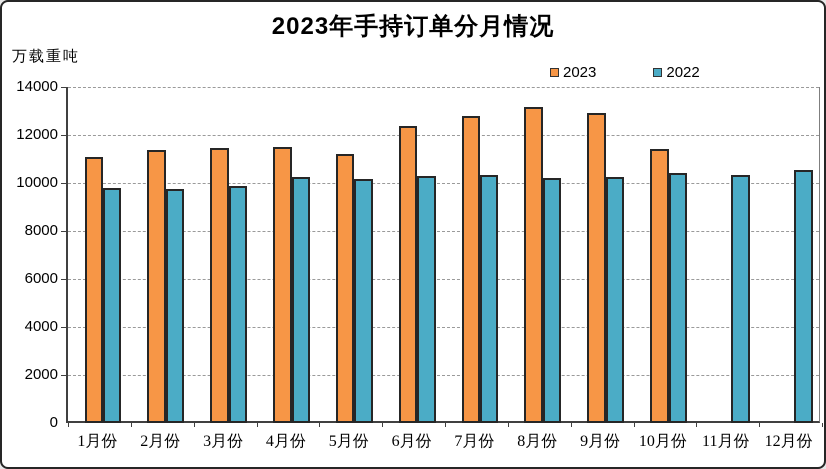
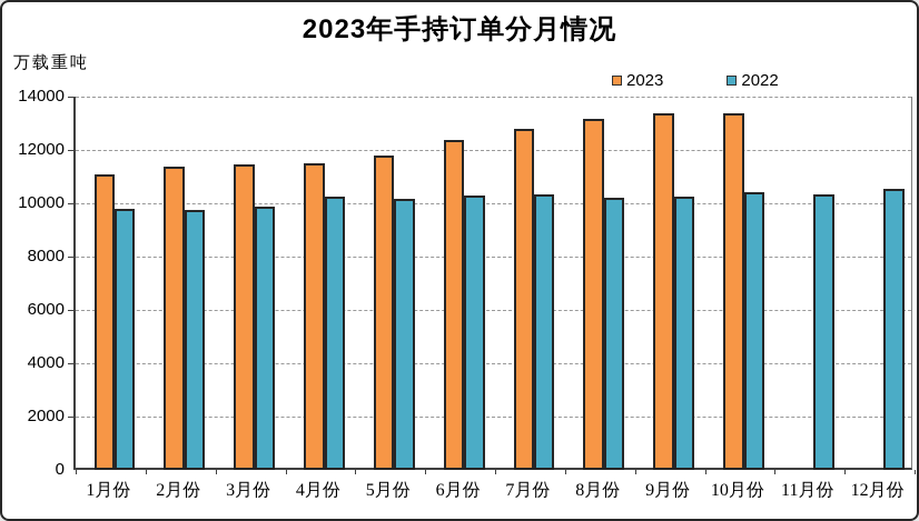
2023/5月份: 11200 -> 11800
2023/9月份: 12900 -> 13400
2023/10月份: 11400 -> 13400
